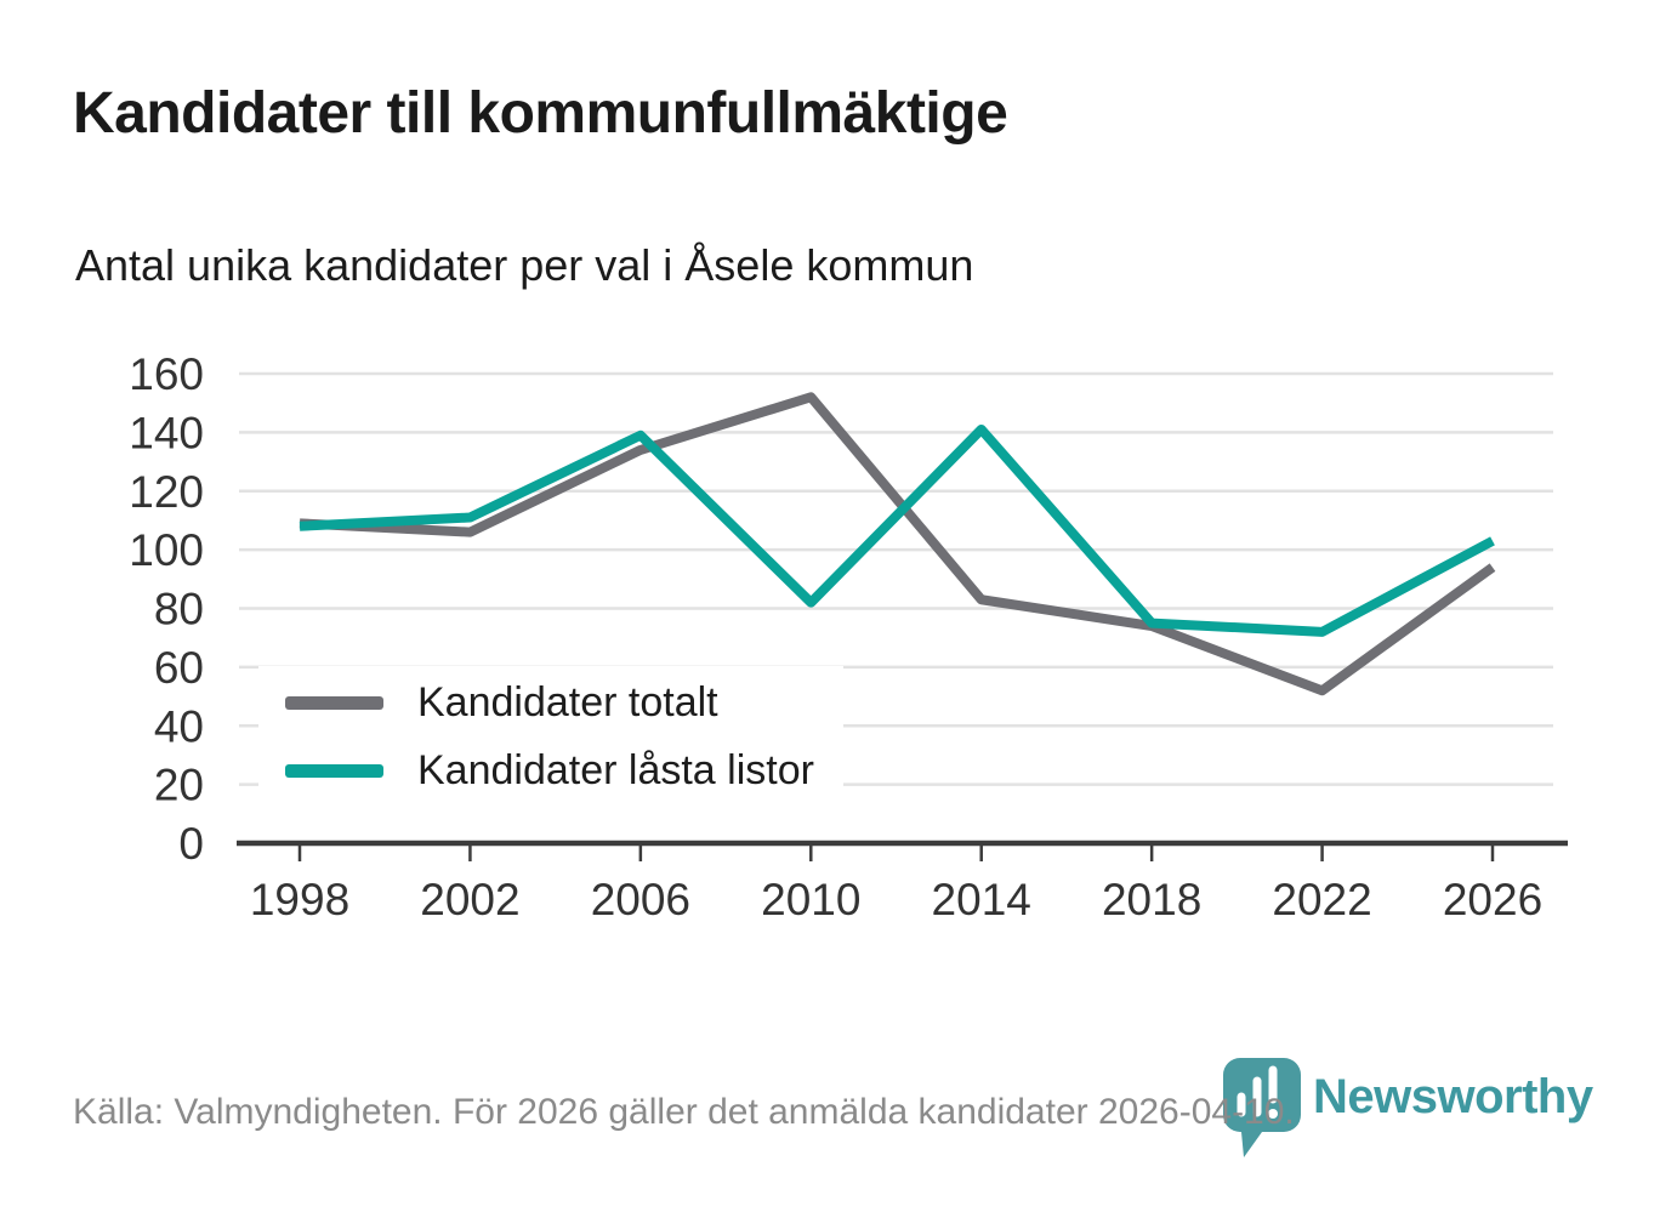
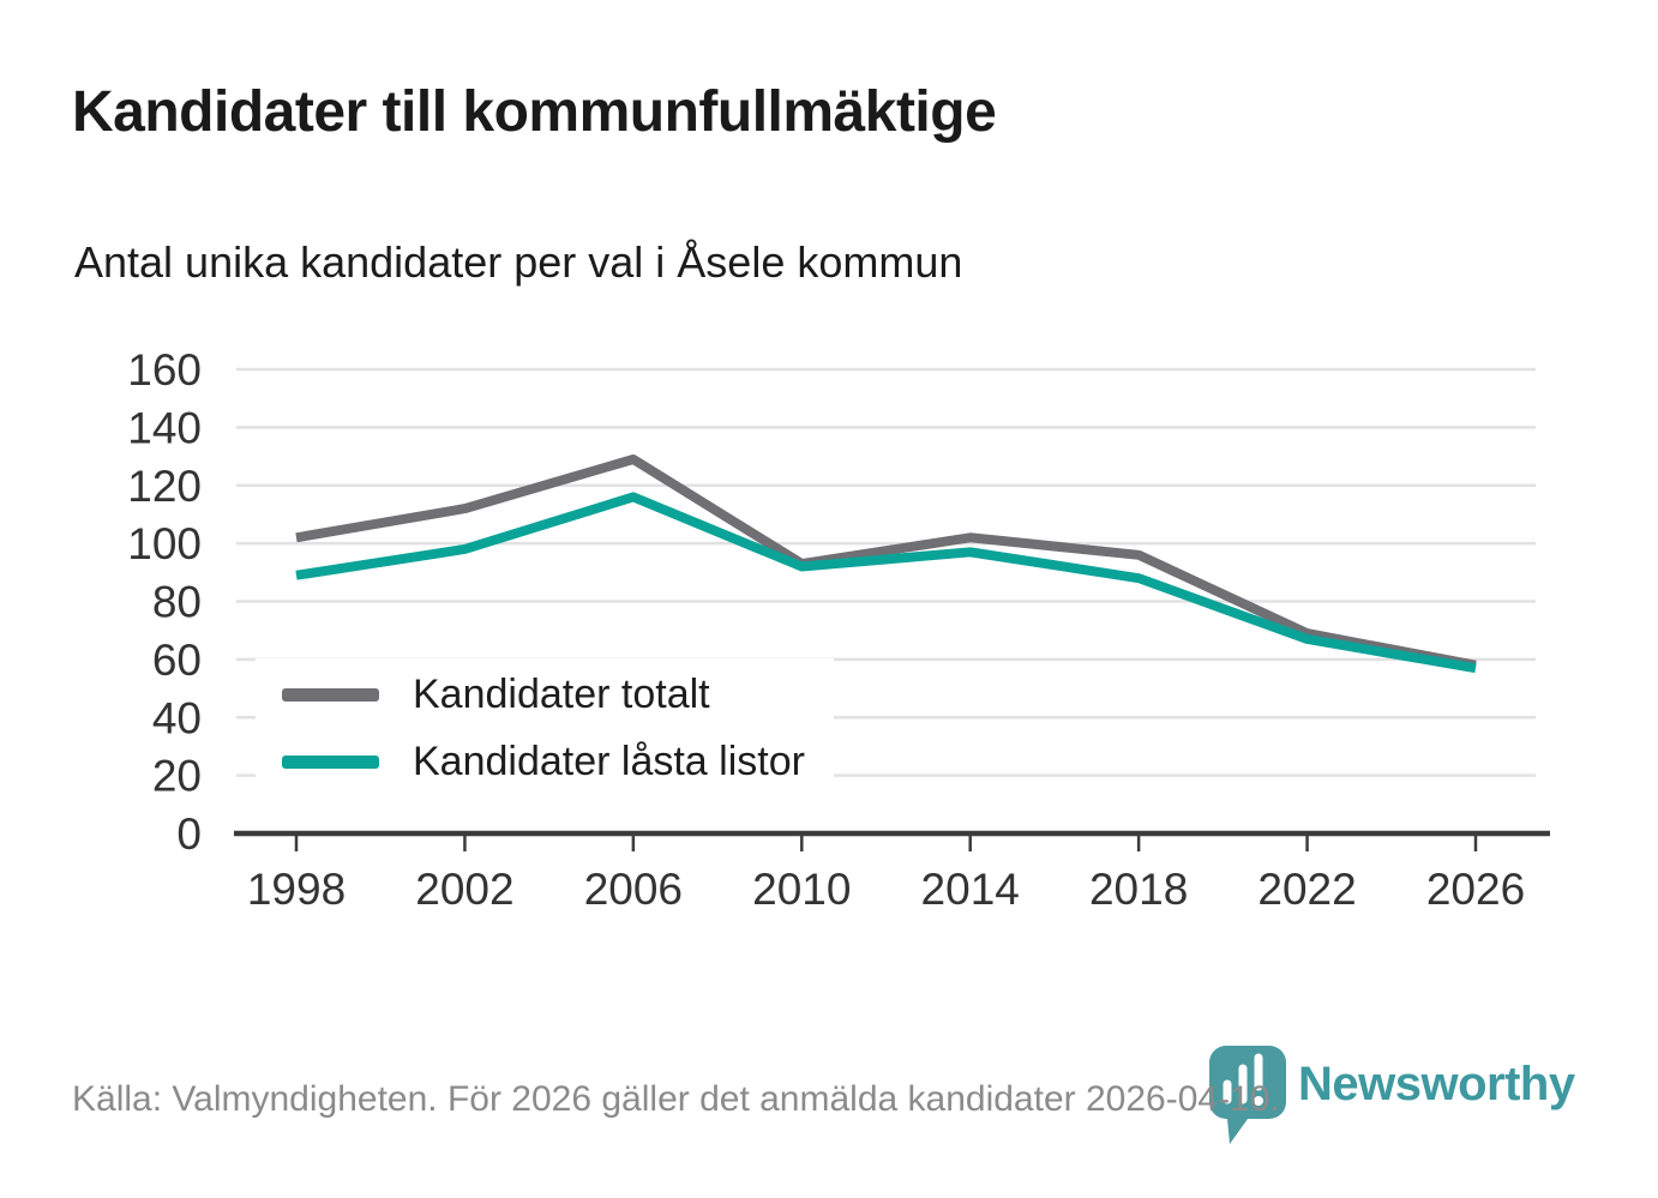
Kandidater totalt/1998: 109 -> 102
Kandidater låsta listor/1998: 108 -> 89
Kandidater totalt/2002: 106 -> 112
Kandidater låsta listor/2002: 111 -> 98
Kandidater totalt/2006: 134 -> 129
Kandidater låsta listor/2006: 139 -> 116
Kandidater totalt/2010: 152 -> 93
Kandidater låsta listor/2010: 82 -> 92
Kandidater totalt/2014: 83 -> 102
Kandidater låsta listor/2014: 141 -> 97
Kandidater totalt/2018: 74 -> 96
Kandidater låsta listor/2018: 75 -> 88
Kandidater totalt/2022: 52 -> 69
Kandidater låsta listor/2022: 72 -> 67
Kandidater totalt/2026: 94 -> 58
Kandidater låsta listor/2026: 103 -> 57
